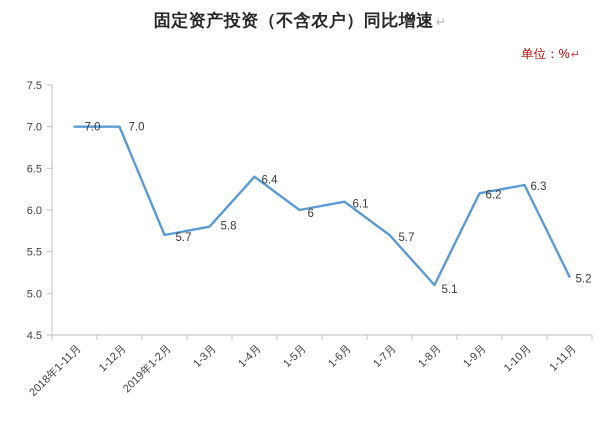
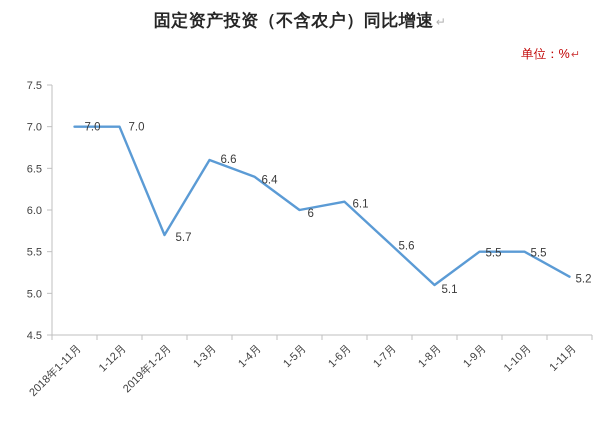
1-3月: 5.8 -> 6.6
1-7月: 5.7 -> 5.6
1-9月: 6.2 -> 5.5
1-10月: 6.3 -> 5.5
